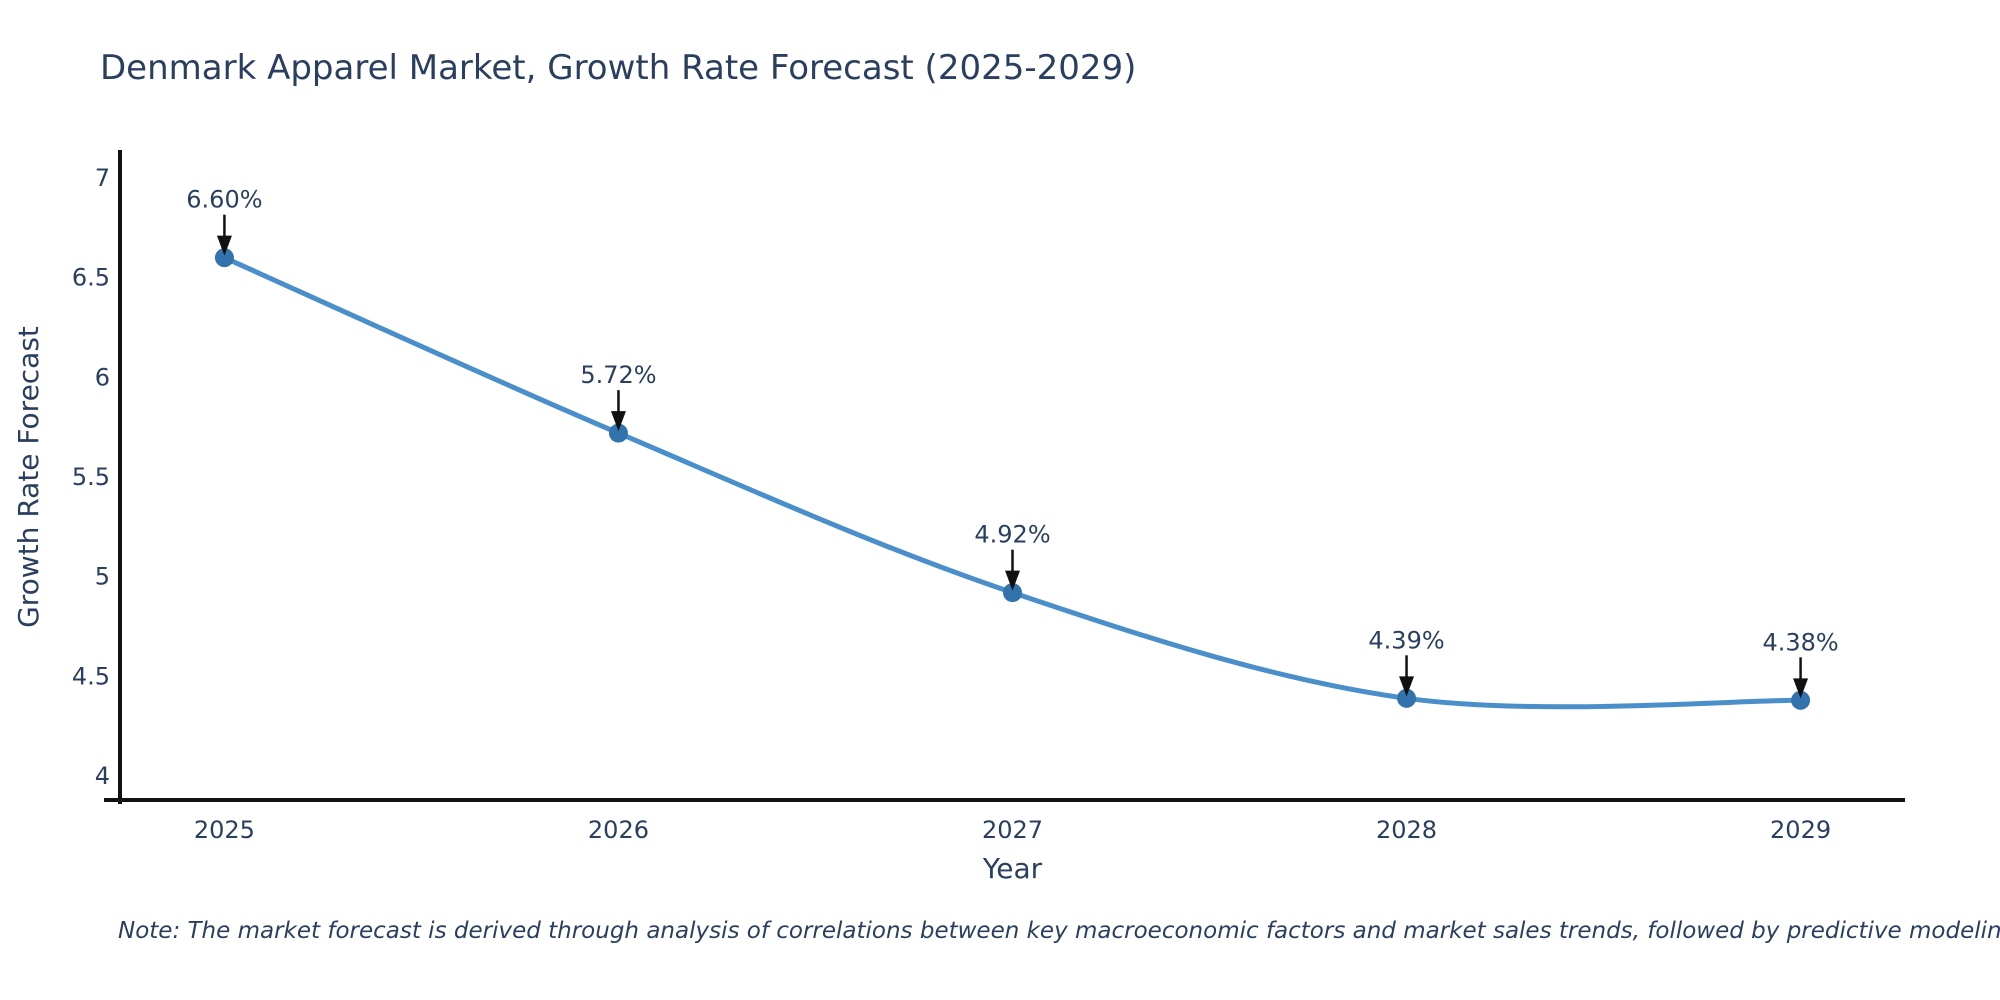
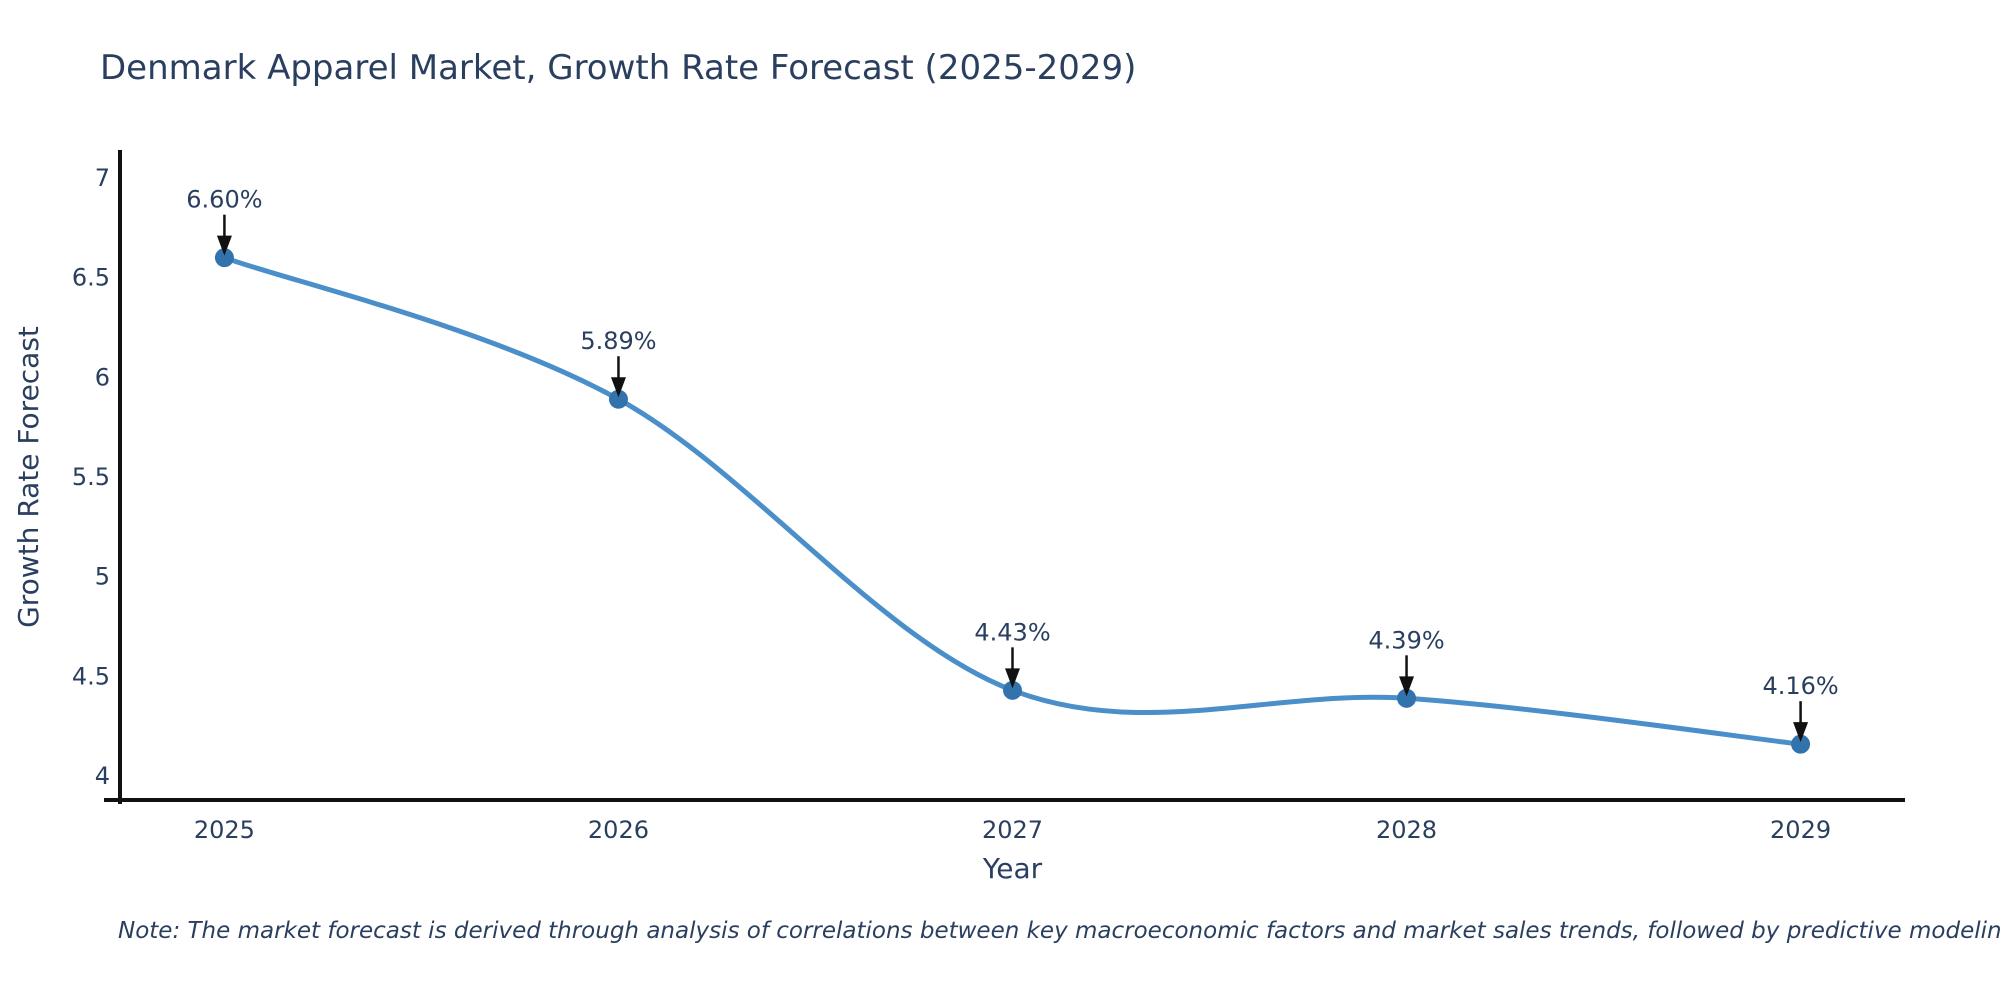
2026: 5.72% -> 5.89%
2027: 4.92% -> 4.43%
2029: 4.38% -> 4.16%
